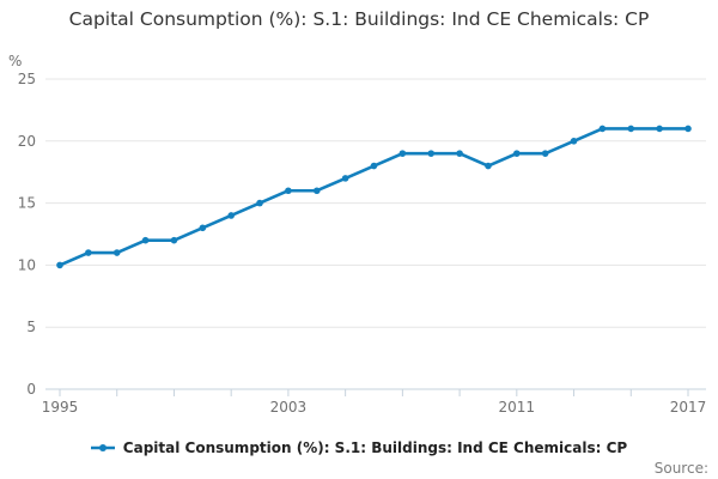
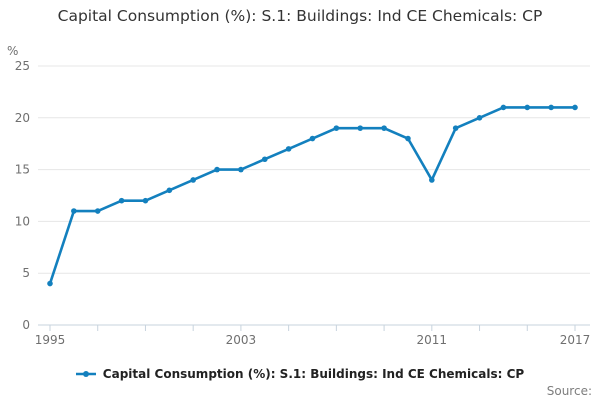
1995: 10 -> 4
2003: 16 -> 15
2011: 19 -> 14
